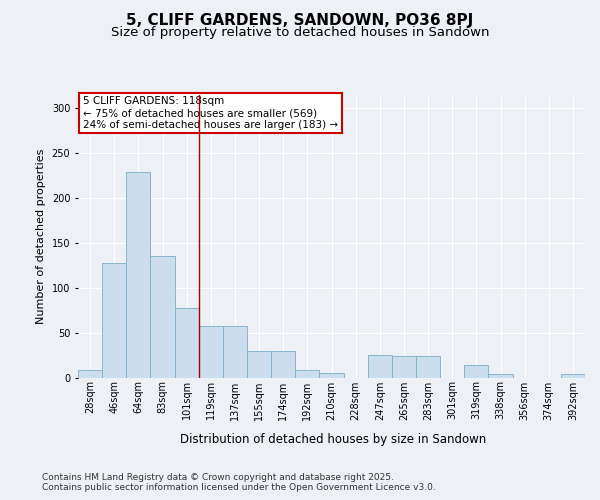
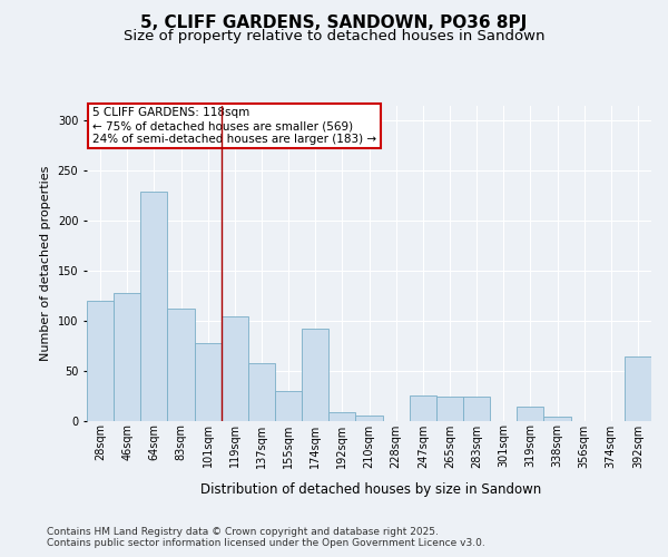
28sqm: 8 -> 120
83sqm: 135 -> 112
119sqm: 57 -> 104
174sqm: 30 -> 92
392sqm: 4 -> 64
